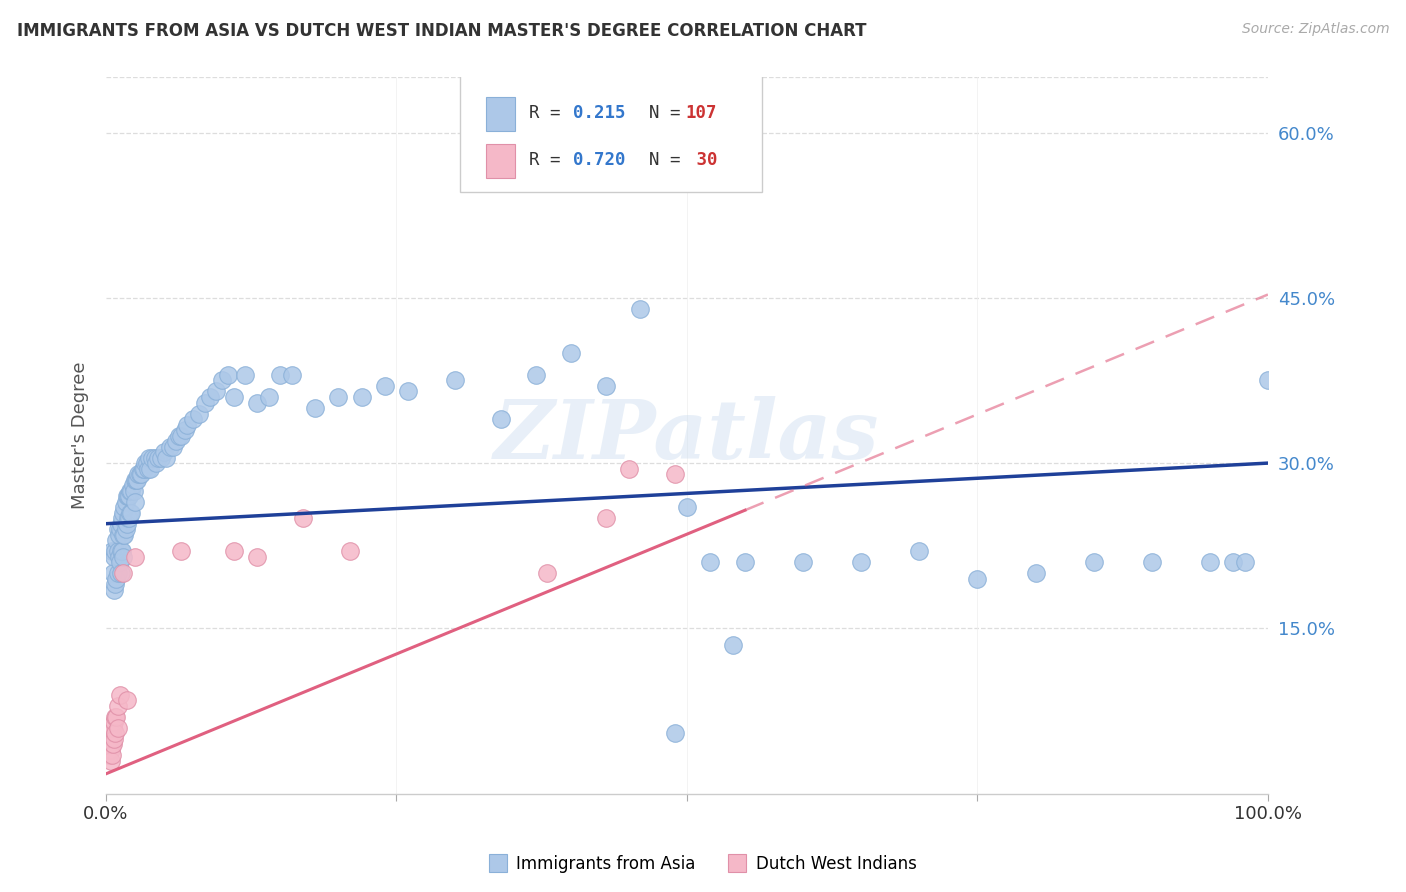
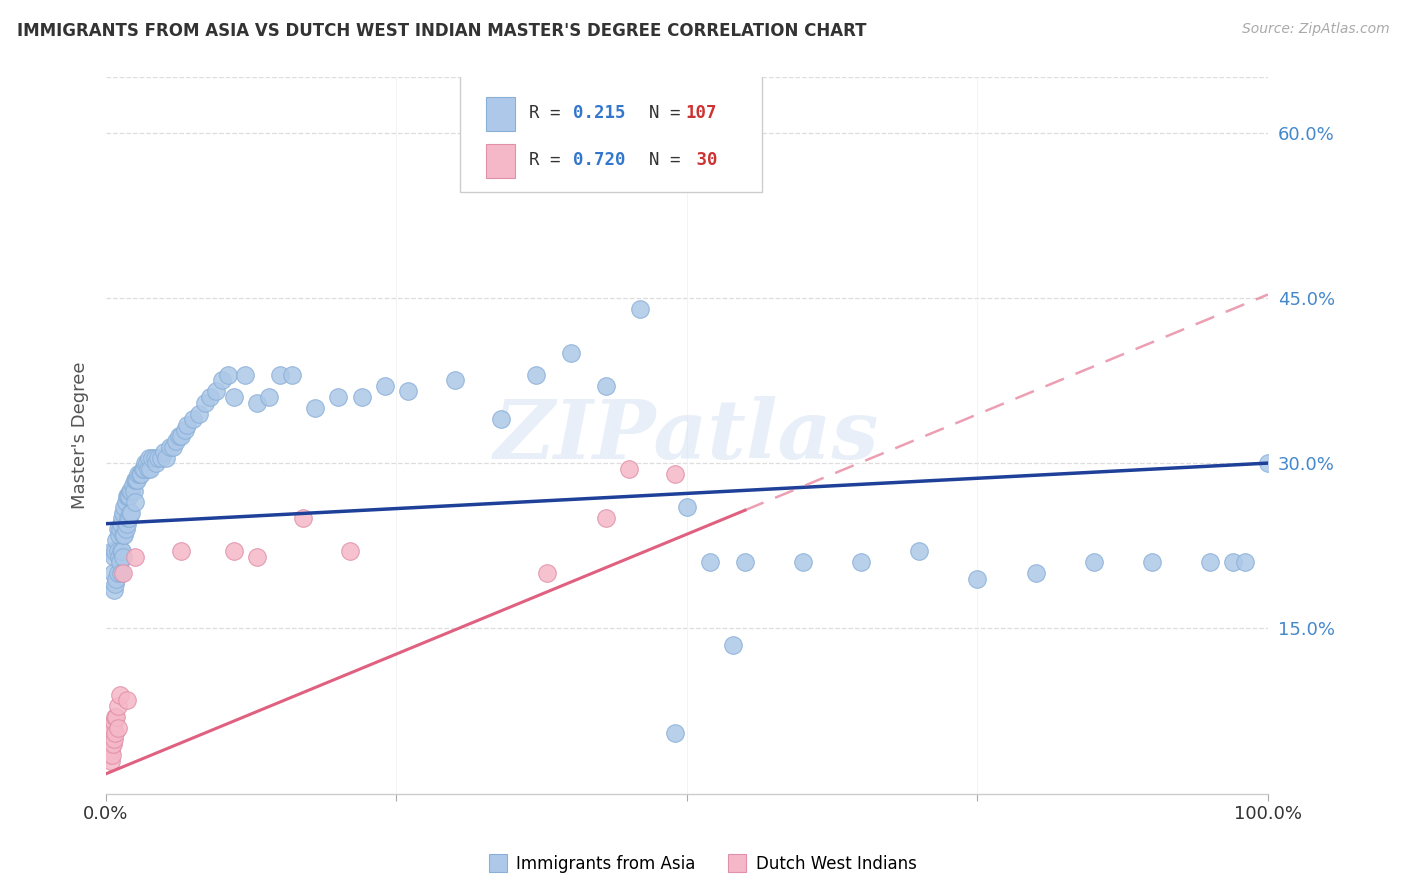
Immigrants from Asia/100.0%: 37.5% -> 30.0%
